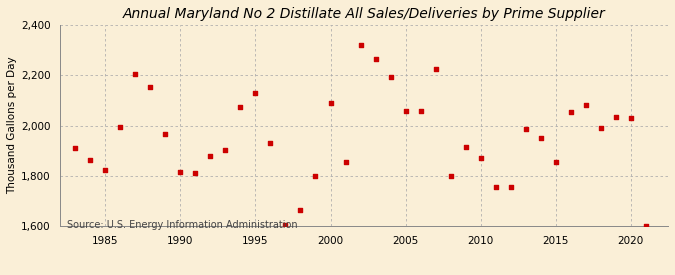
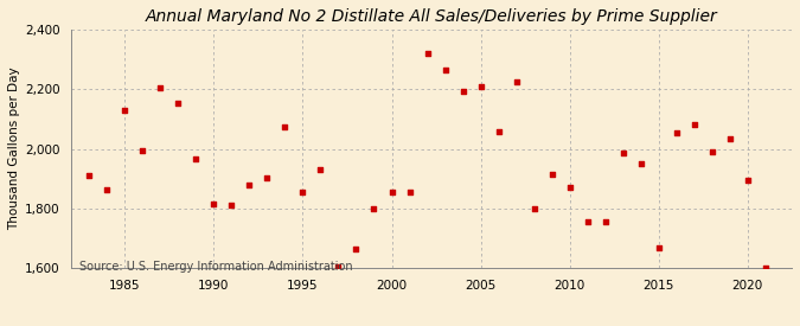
1985: 1,825 -> 2,130
1995: 2,130 -> 1,855
2000: 2,090 -> 1,855
2005: 2,060 -> 2,210
2015: 1,855 -> 1,670
2020: 2,030 -> 1,895
